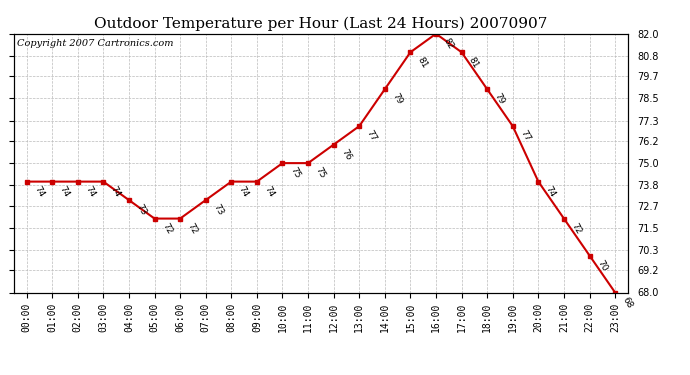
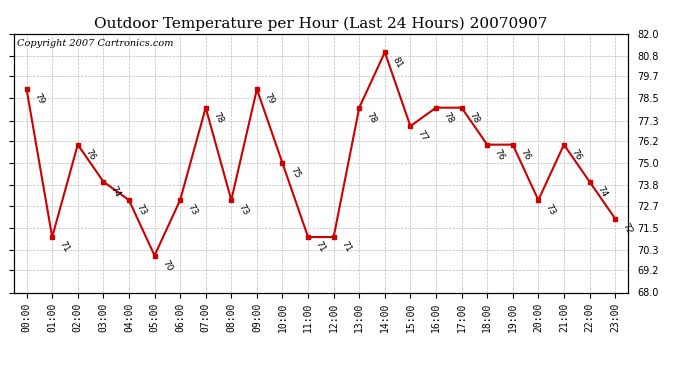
00:00: 74 -> 79
01:00: 74 -> 71
02:00: 74 -> 76
05:00: 72 -> 70
06:00: 72 -> 73
07:00: 73 -> 78
08:00: 74 -> 73
09:00: 74 -> 79
11:00: 75 -> 71
12:00: 76 -> 71
13:00: 77 -> 78
14:00: 79 -> 81
15:00: 81 -> 77
16:00: 82 -> 78
17:00: 81 -> 78
18:00: 79 -> 76
19:00: 77 -> 76
20:00: 74 -> 73
21:00: 72 -> 76
22:00: 70 -> 74
23:00: 68 -> 72
